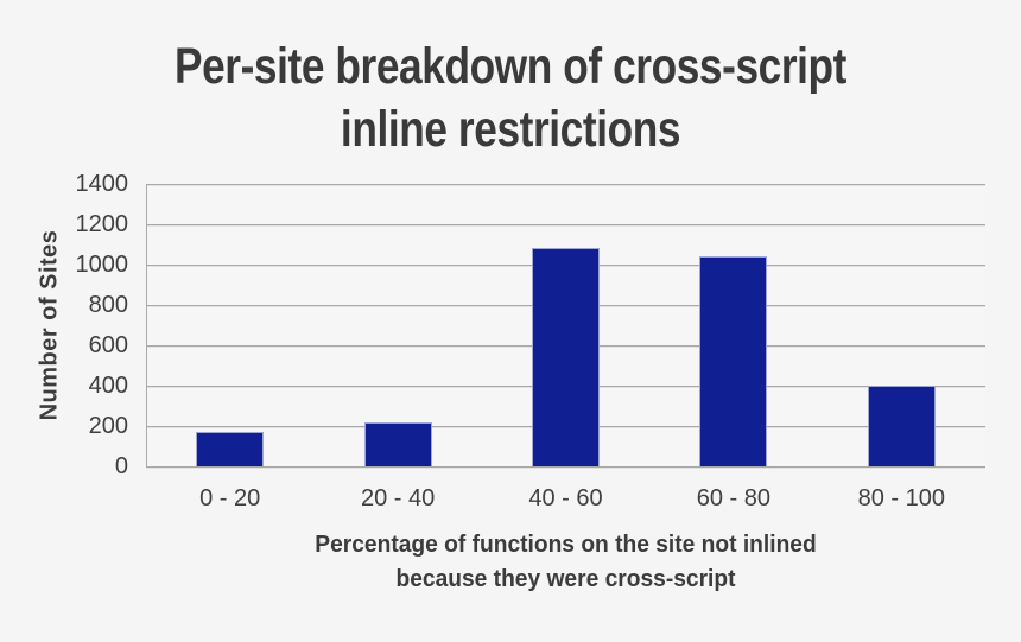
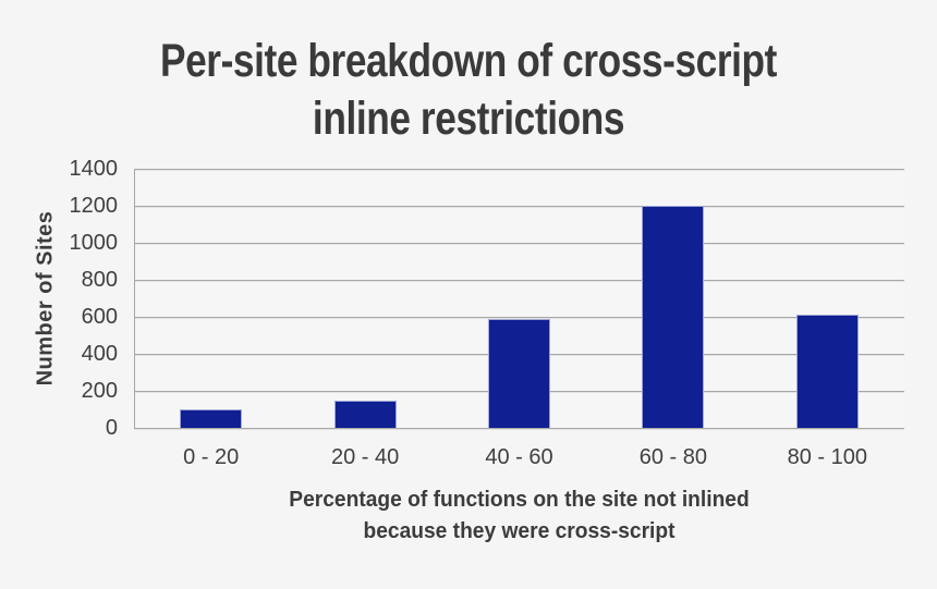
0 - 20: 170 -> 100
20 - 40: 220 -> 150
40 - 60: 1080 -> 590
60 - 80: 1040 -> 1200
80 - 100: 400 -> 610
